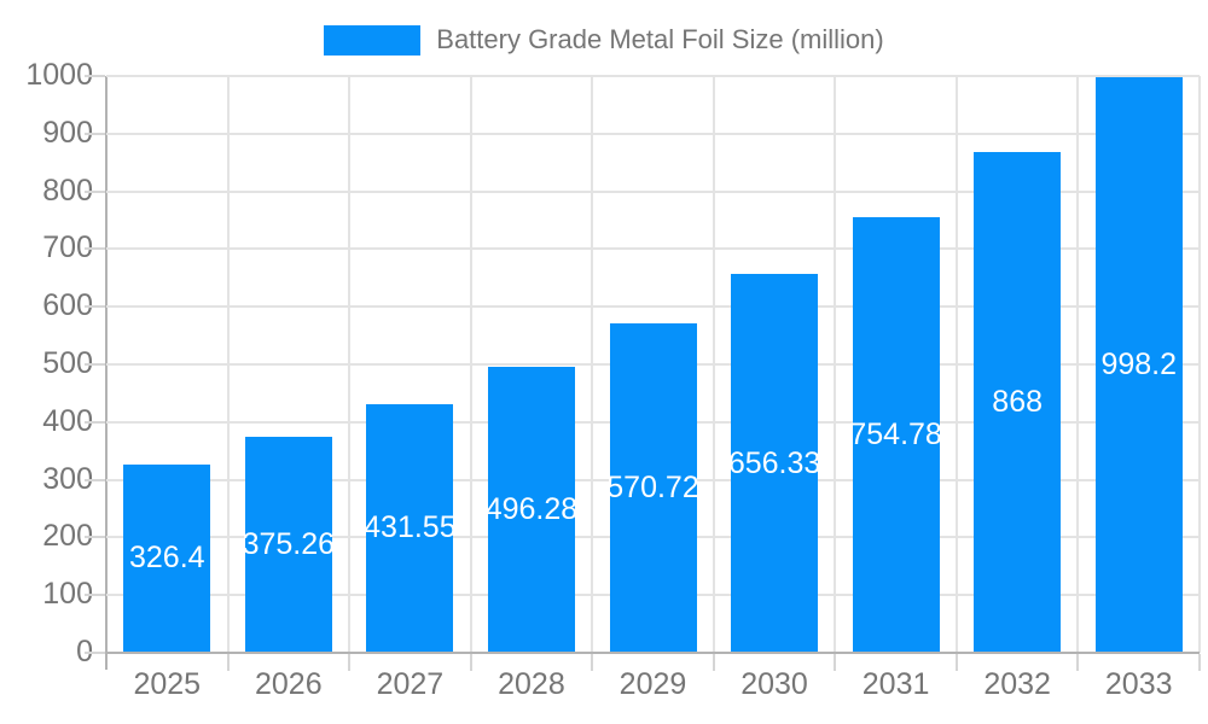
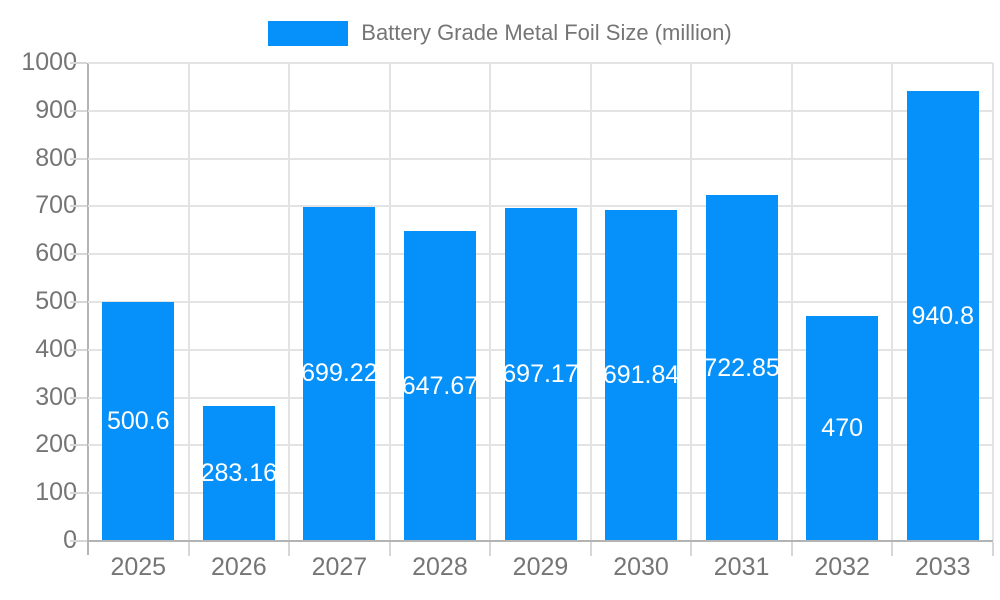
2025: 326.4 -> 500.6
2026: 375.26 -> 283.16
2027: 431.55 -> 699.22
2028: 496.28 -> 647.67
2029: 570.72 -> 697.17
2030: 656.33 -> 691.84
2031: 754.78 -> 722.85
2032: 868 -> 470
2033: 998.2 -> 940.8
